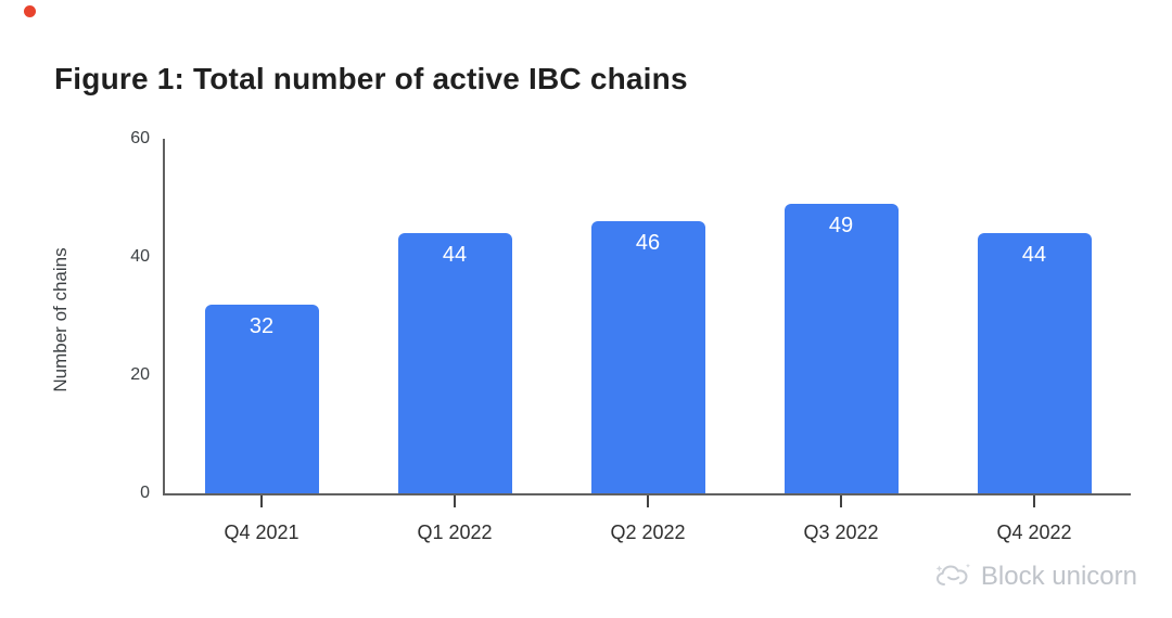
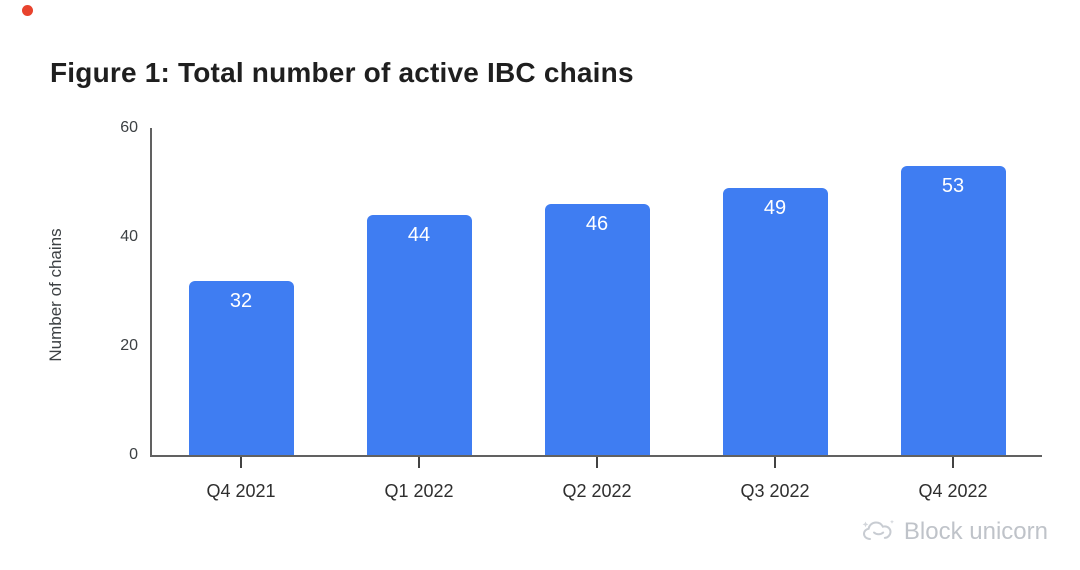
Q4 2022: 44 -> 53
